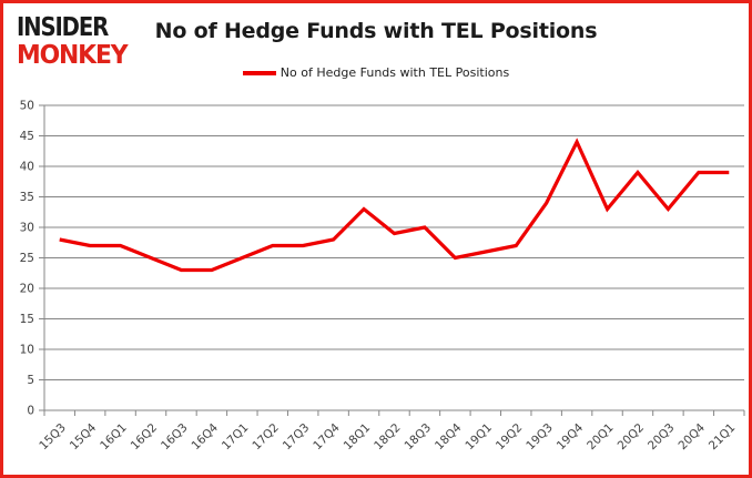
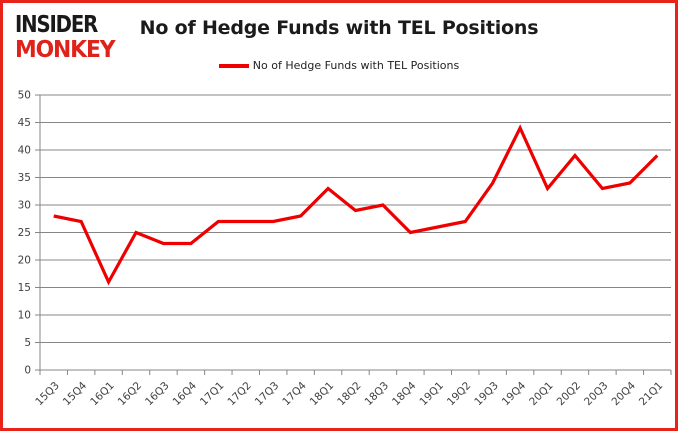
16Q1: 27 -> 16
17Q1: 25 -> 27
20Q4: 39 -> 34
